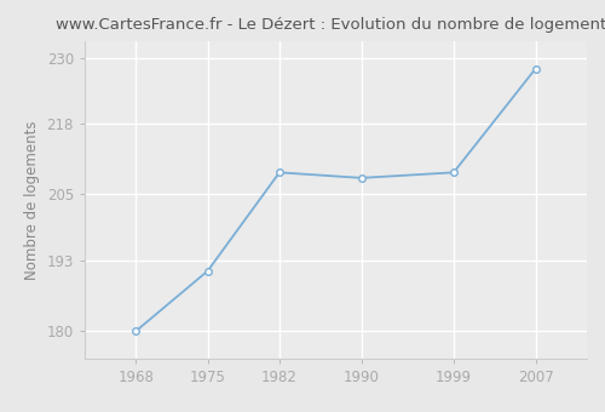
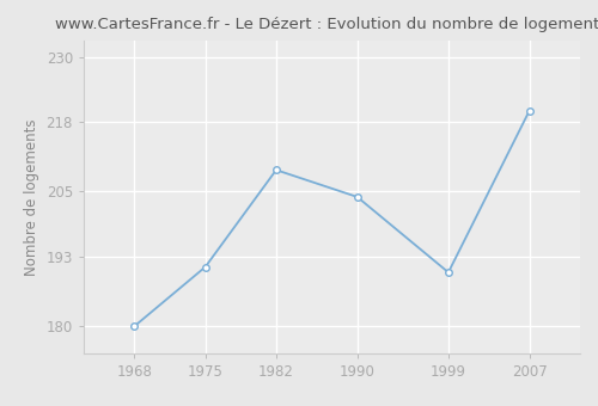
1990: 208 -> 204
1999: 209 -> 190
2007: 228 -> 220
